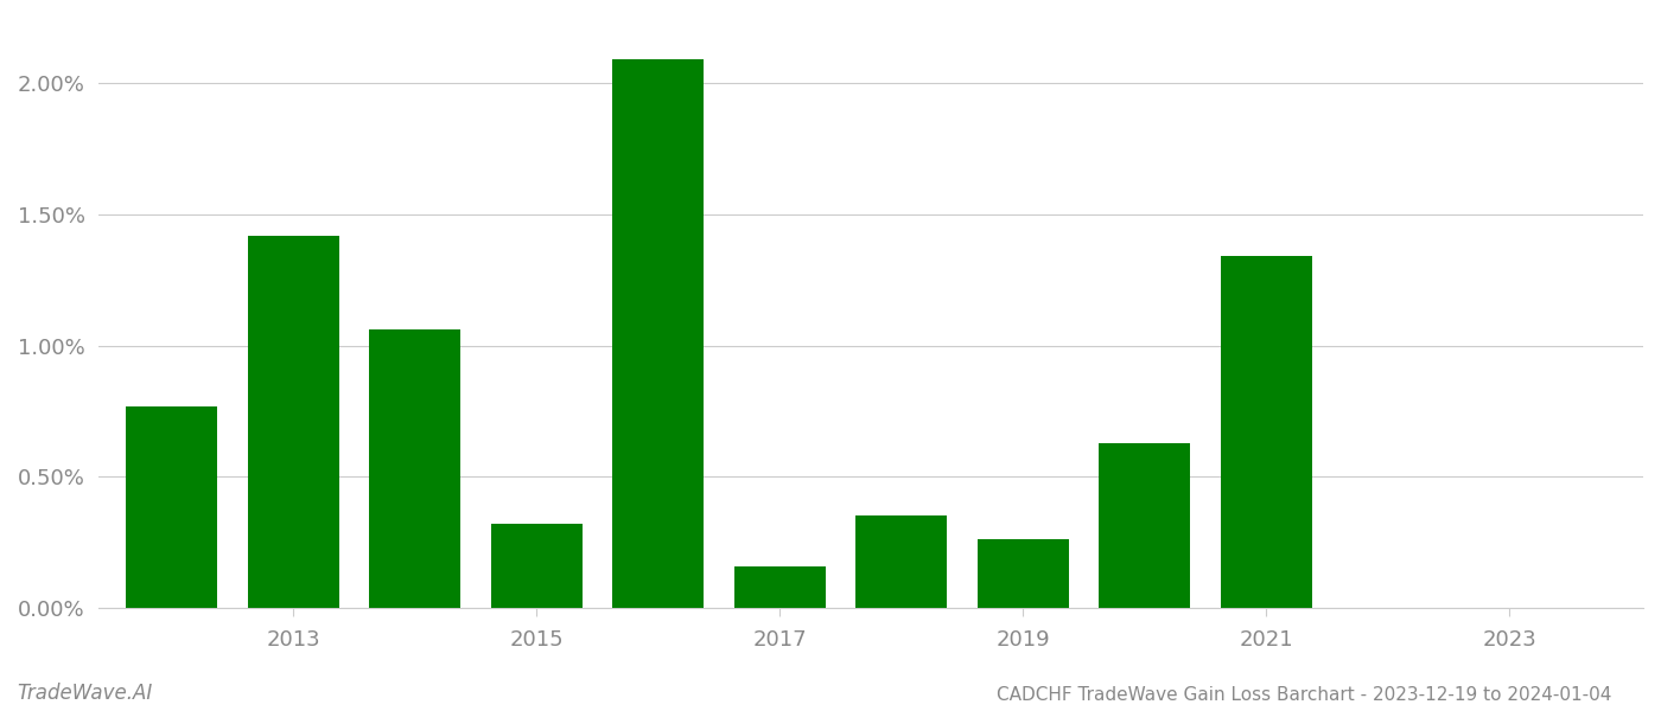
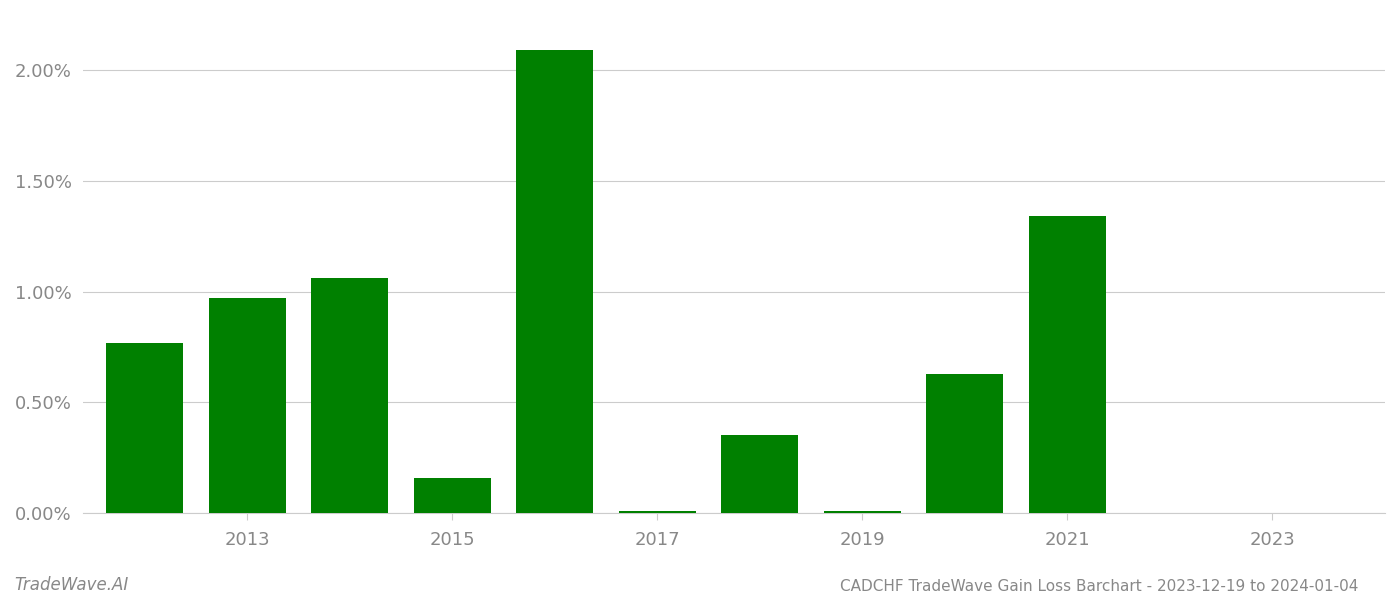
2013: 1.42% -> 0.97%
2015: 0.32% -> 0.16%
2017: 0.16% -> 0.01%
2019: 0.26% -> 0.01%
